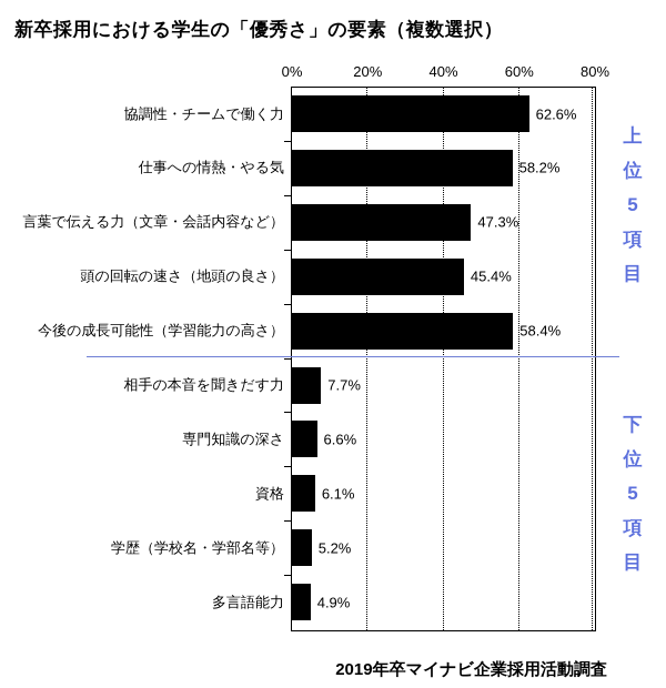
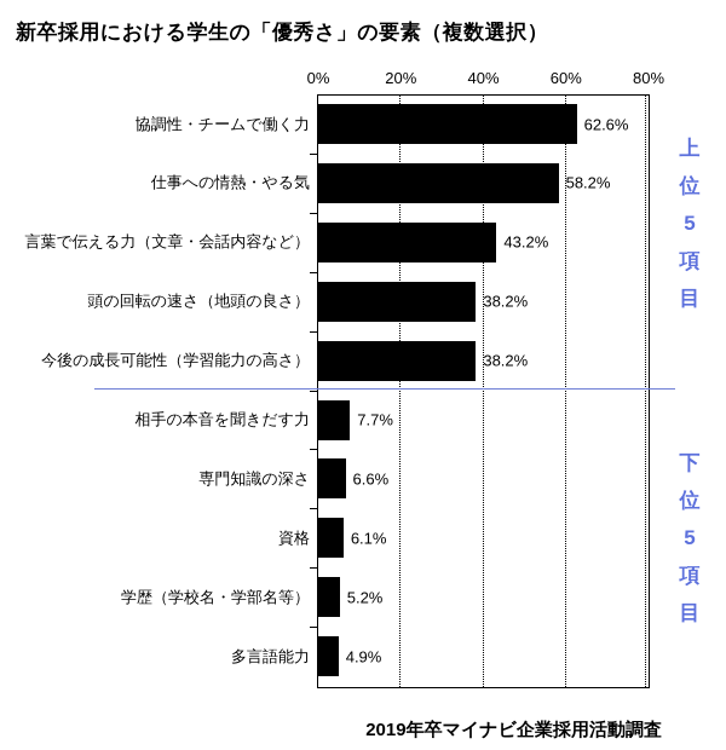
言葉で伝える力（文章・会話内容など）: 47.3% -> 43.2%
頭の回転の速さ（地頭の良さ）: 45.4% -> 38.2%
今後の成長可能性（学習能力の高さ）: 58.4% -> 38.2%
